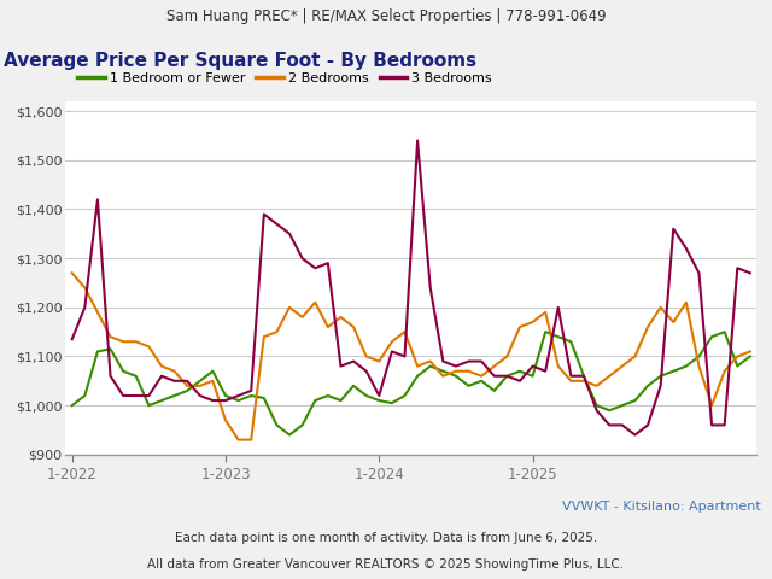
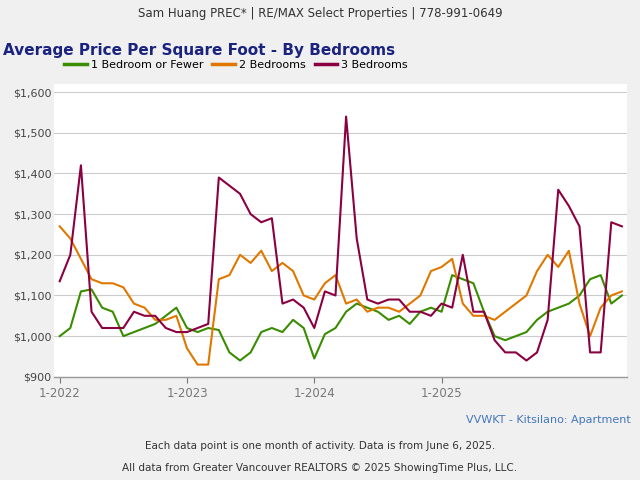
1 Bedroom or Fewer/1-2024: $1,010 -> $945
